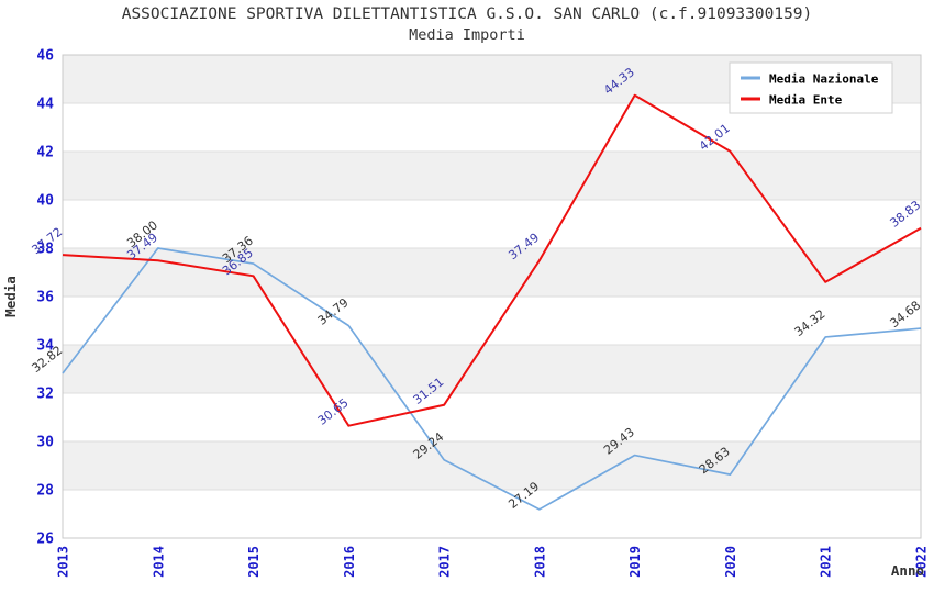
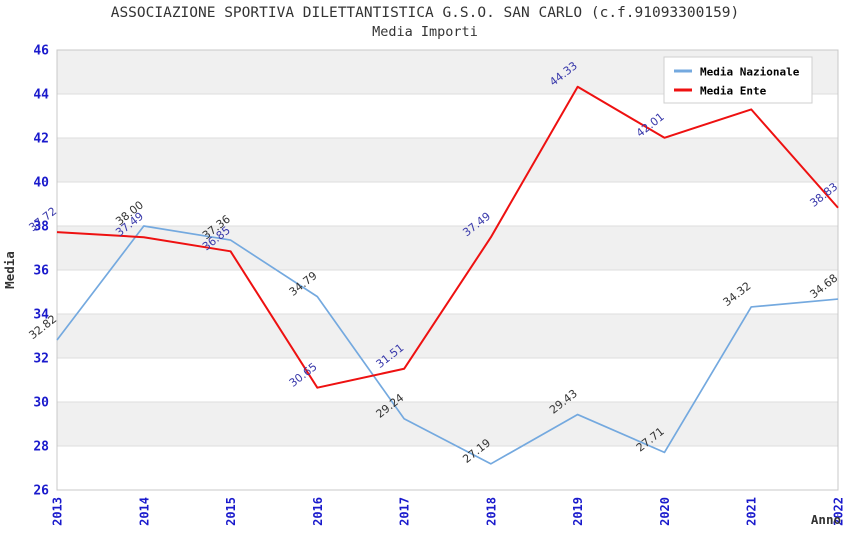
Media Nazionale/2020: 28.63 -> 27.71
Media Ente/2021: 36.6 -> 43.3
